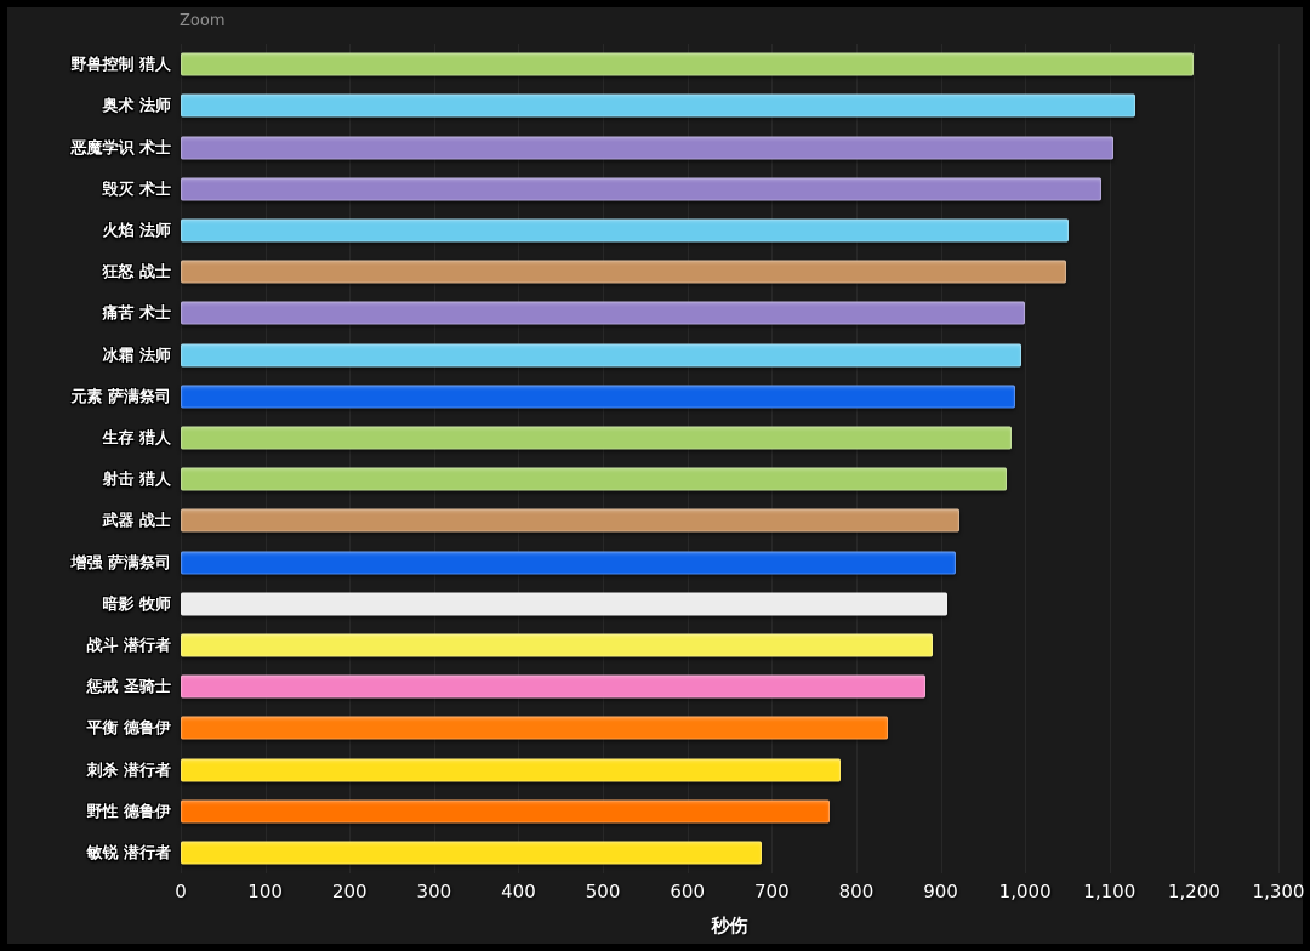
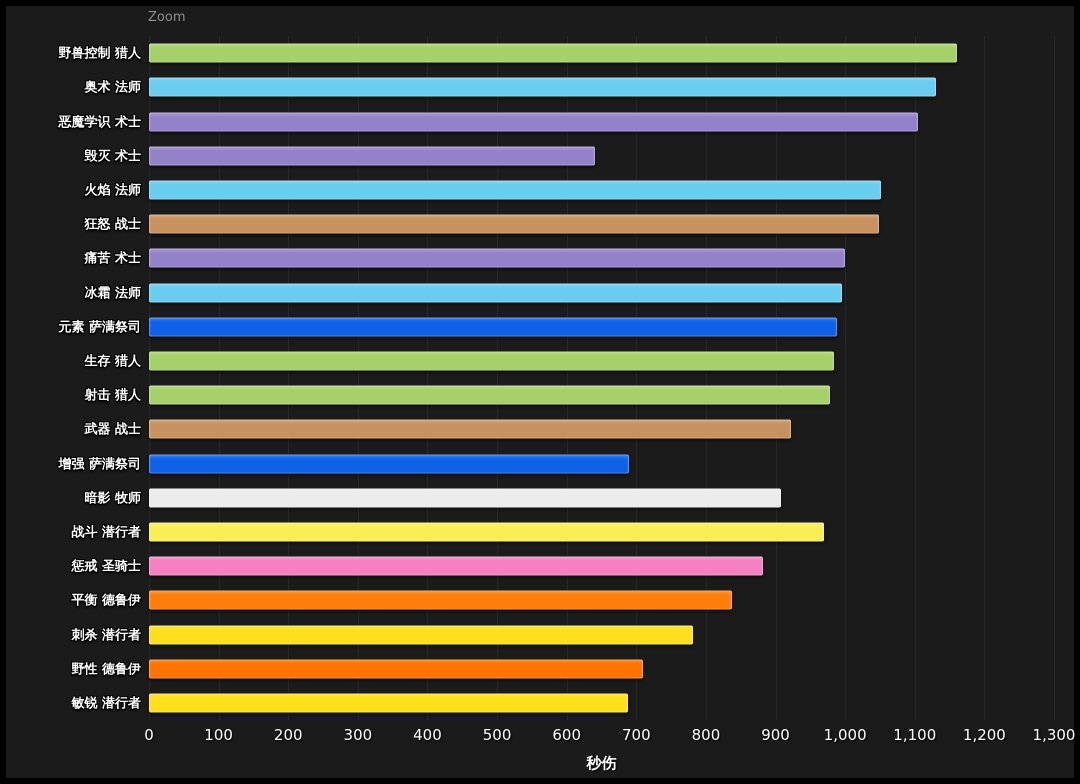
野兽控制 猎人: 1200 -> 1160
毁灭 术士: 1090 -> 640
增强 萨满祭司: 920 -> 690
战斗 潜行者: 890 -> 970
野性 德鲁伊: 770 -> 710
